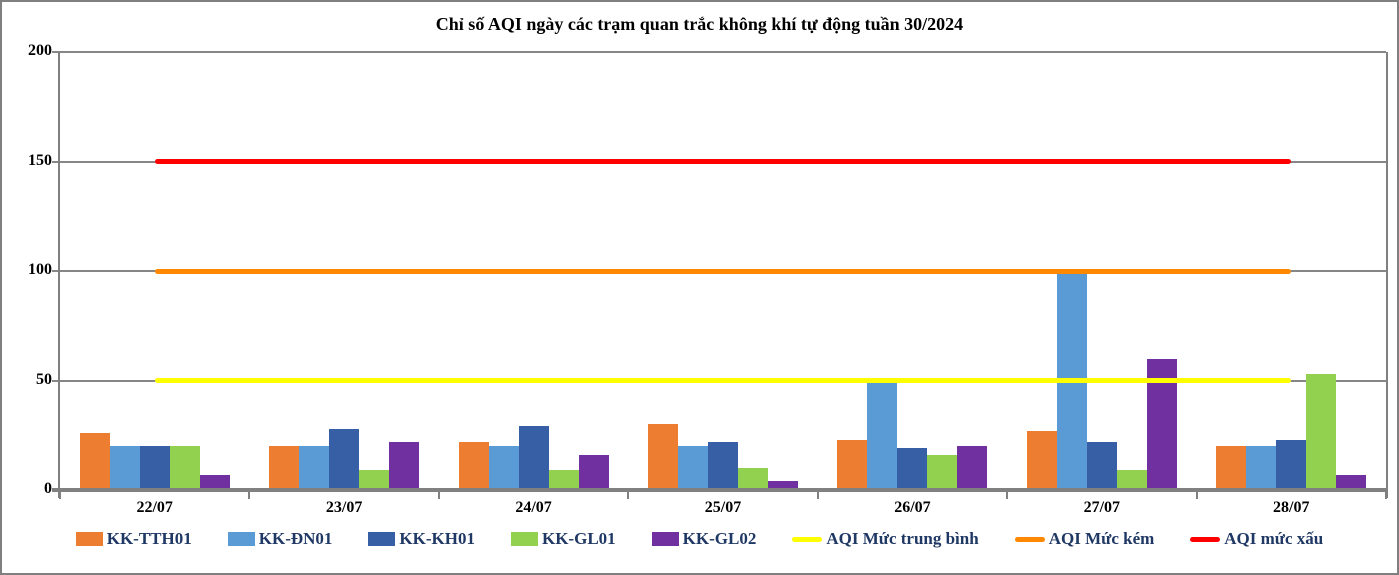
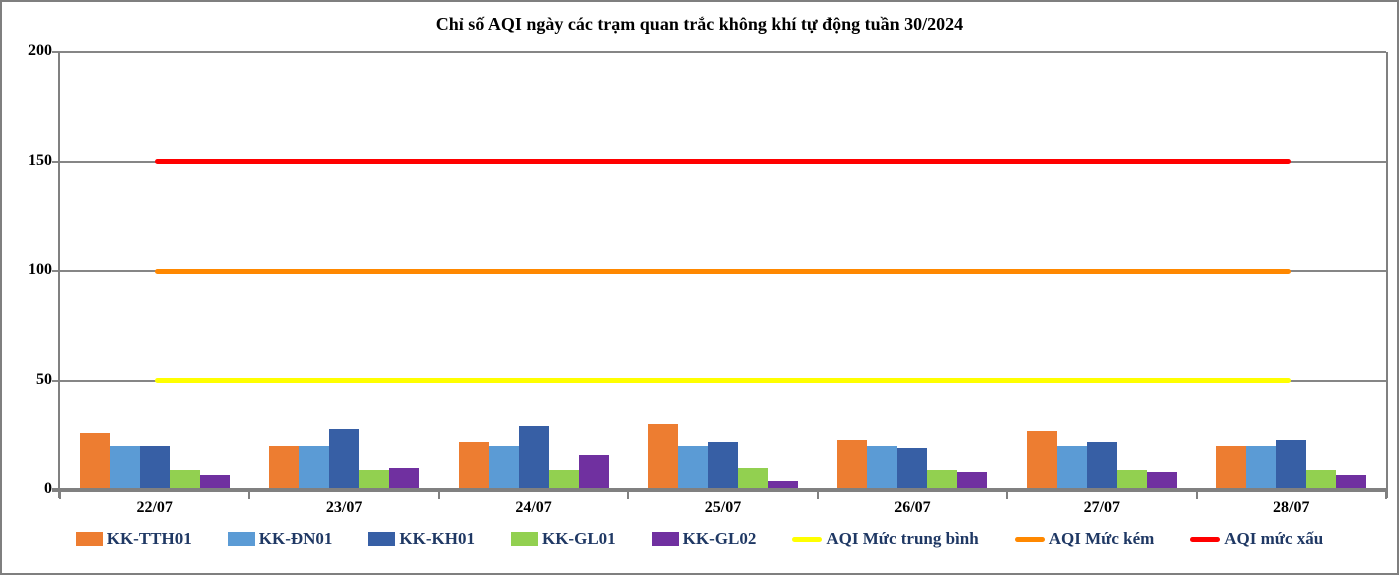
KK-GL01/22/07: 20 -> 9
KK-GL02/23/07: 22 -> 10
KK-ĐN01/26/07: 50 -> 20
KK-GL01/26/07: 16 -> 9
KK-GL02/26/07: 20 -> 8
KK-ĐN01/27/07: 100 -> 20
KK-GL02/27/07: 60 -> 8
KK-GL01/28/07: 53 -> 9
